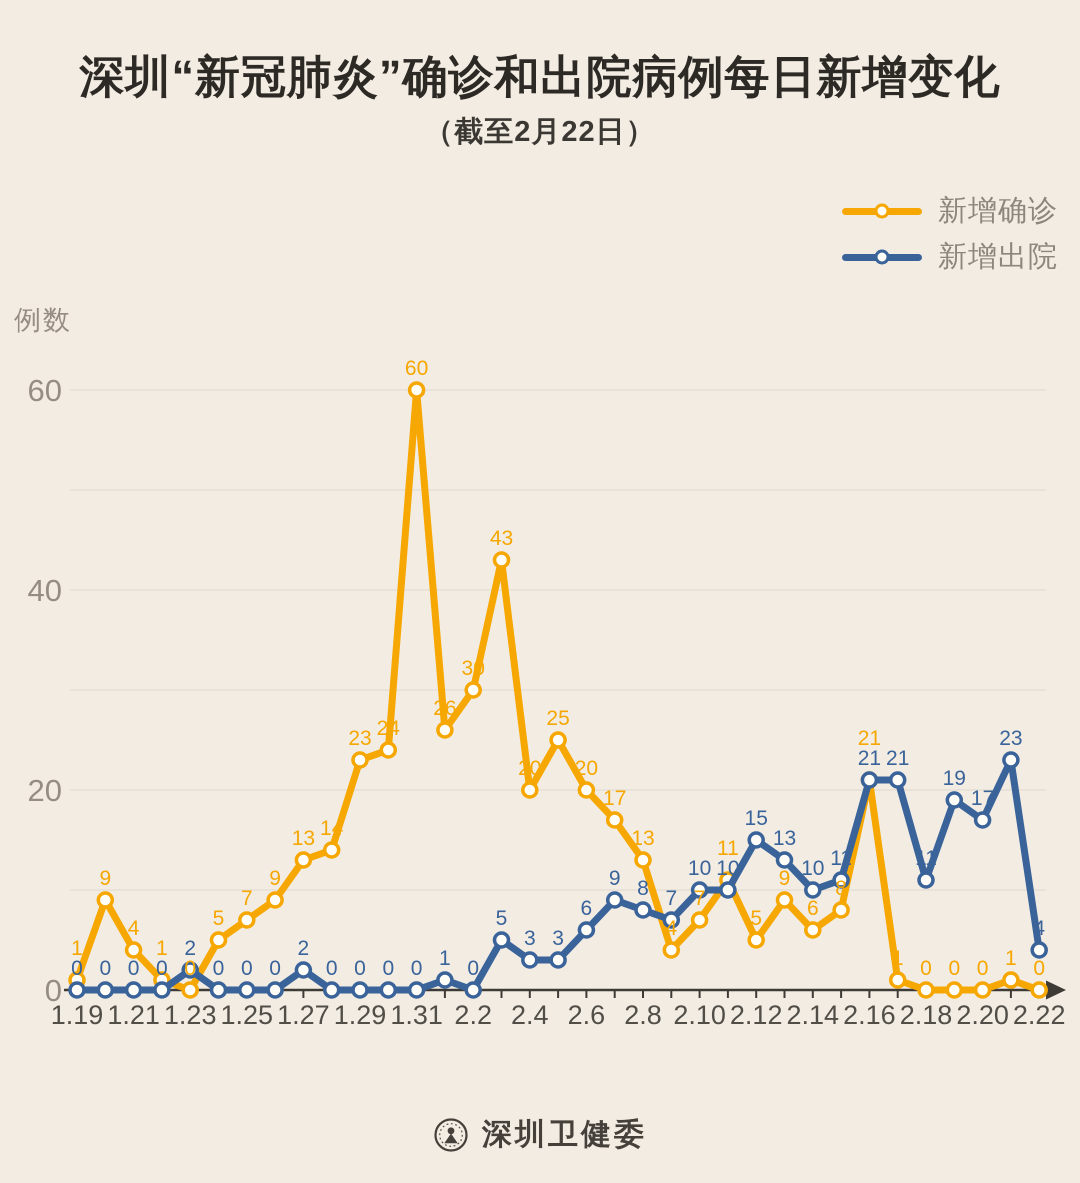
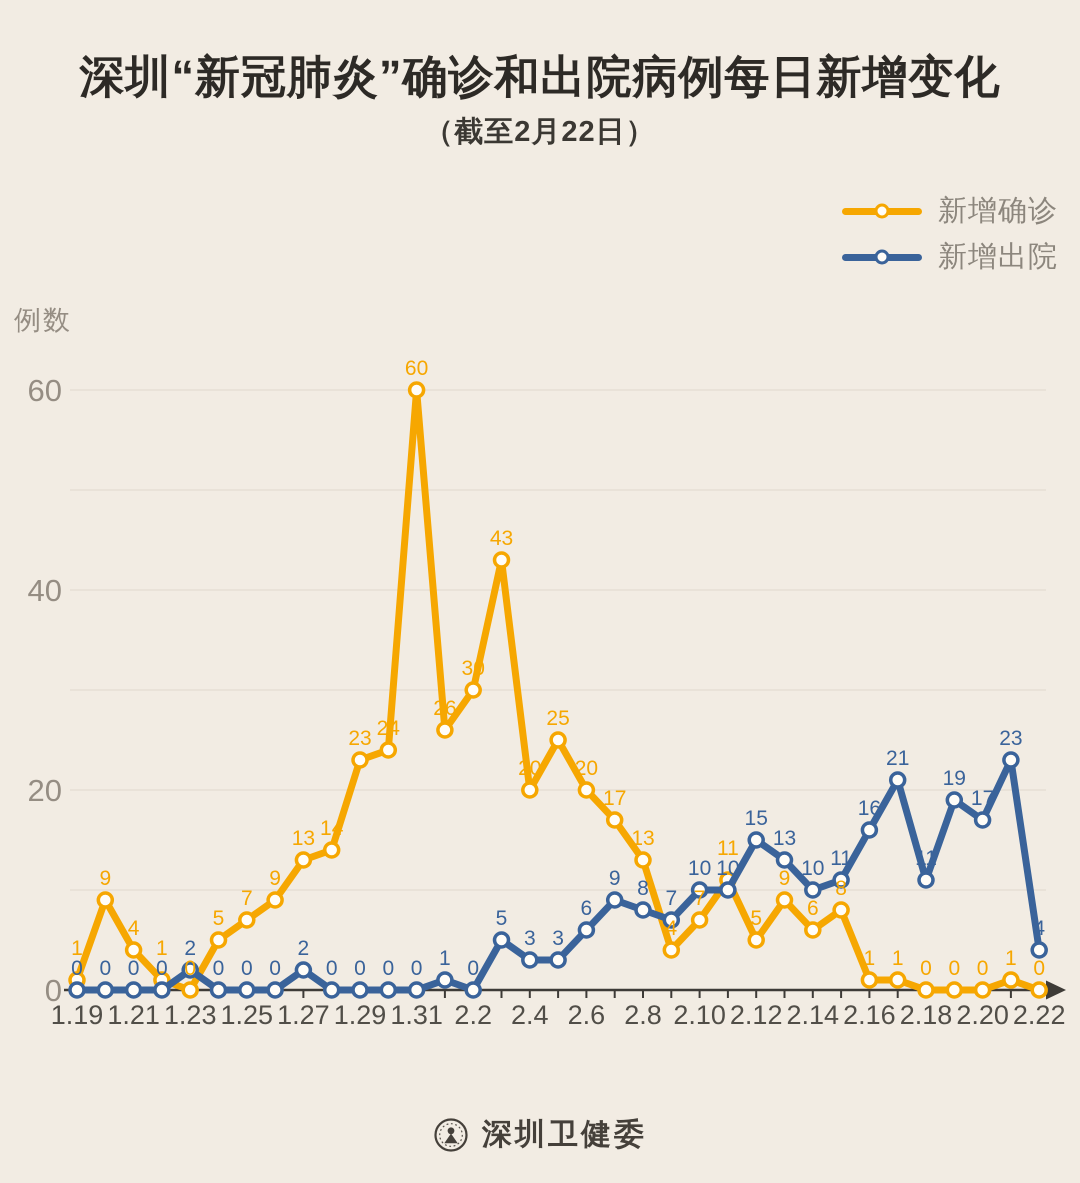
新增确诊/2.16: 21 -> 1
新增出院/2.16: 21 -> 16
